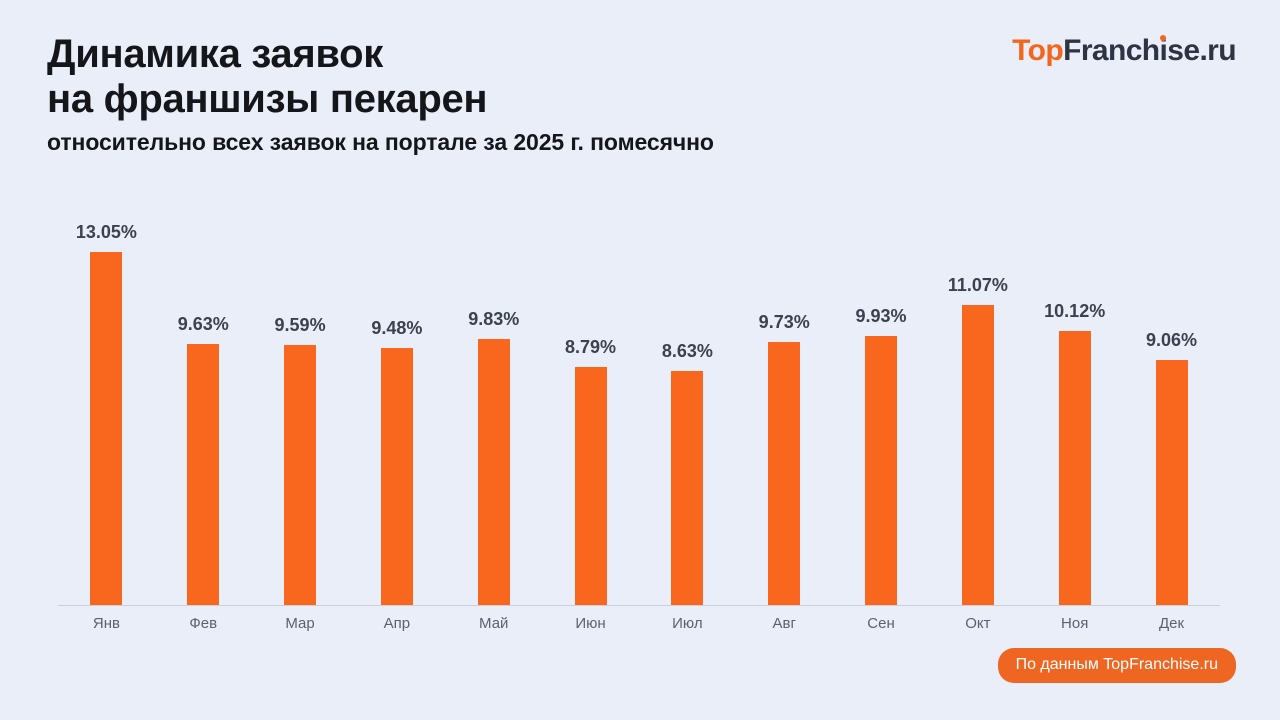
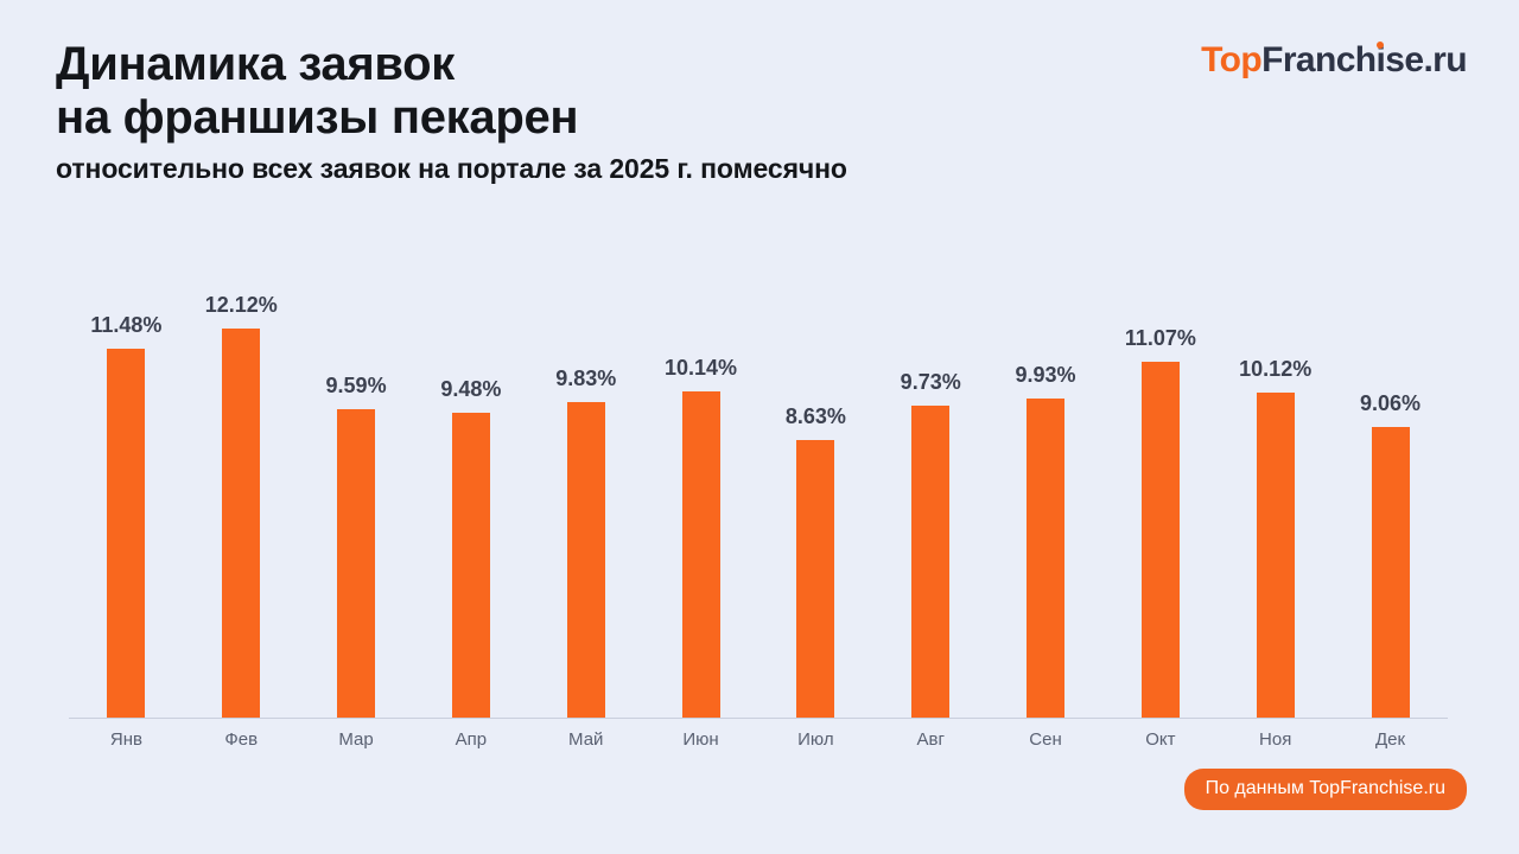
Янв: 13.05% -> 11.48%
Фев: 9.63% -> 12.12%
Июн: 8.79% -> 10.14%
